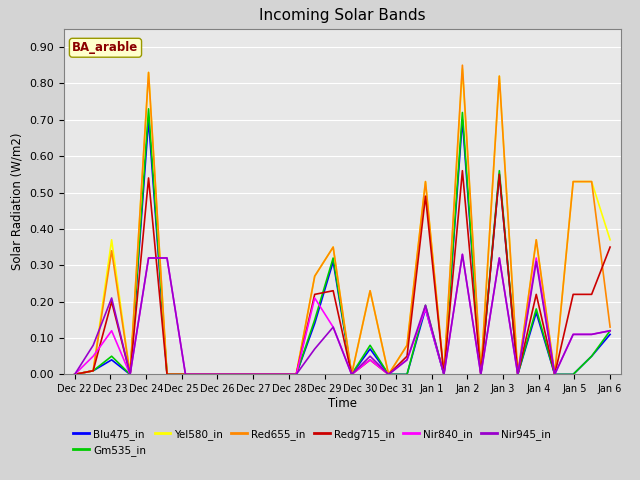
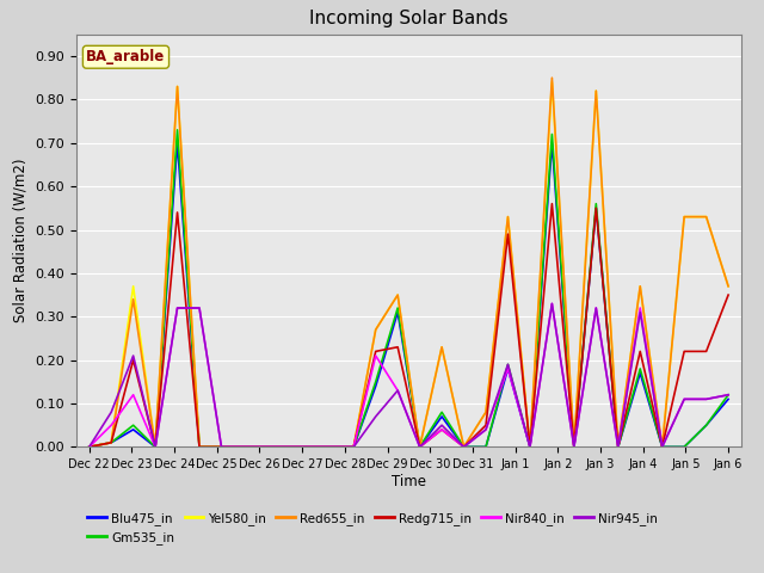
Red655_in/Jan 6: 0.13 -> 0.37
